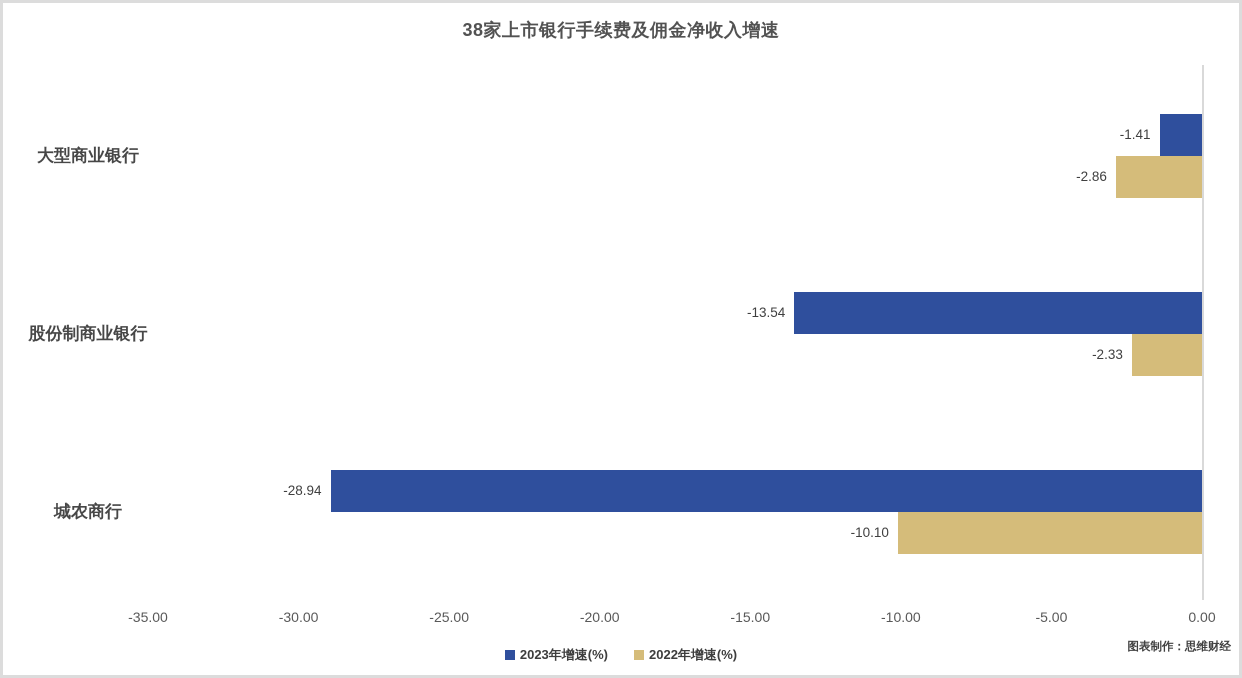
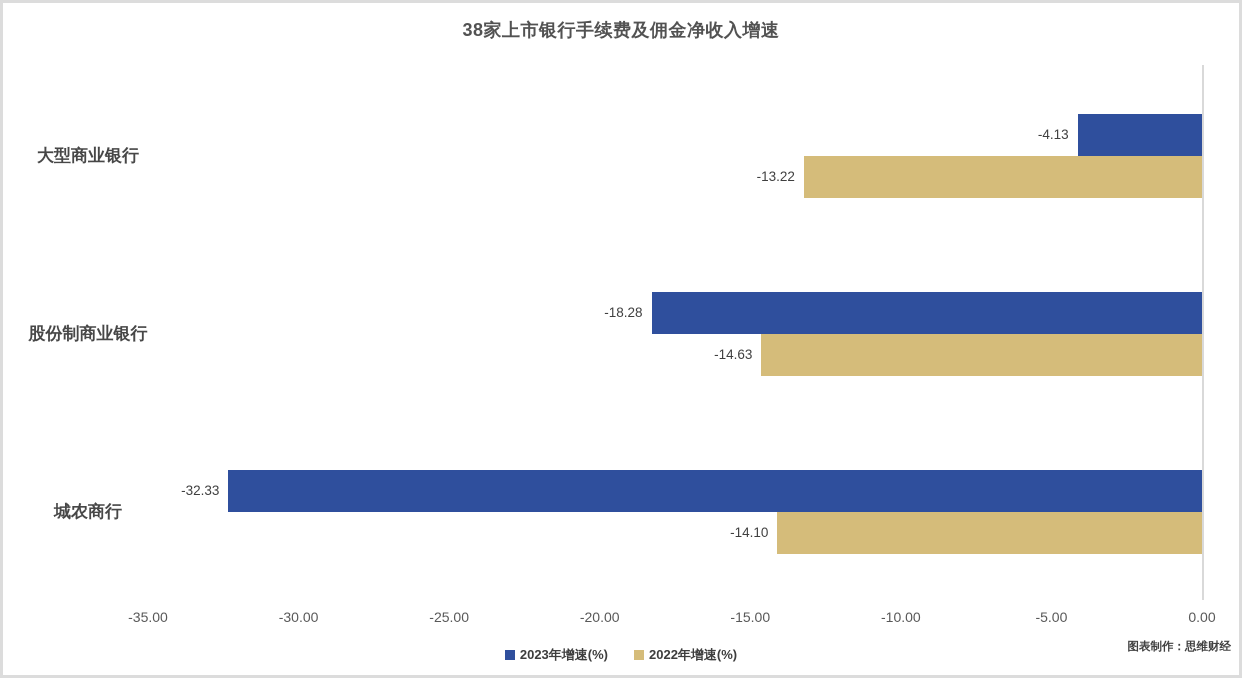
2023年增速(%)/大型商业银行: -1.41 -> -4.13
2022年增速(%)/大型商业银行: -2.86 -> -13.22
2023年增速(%)/股份制商业银行: -13.54 -> -18.28
2022年增速(%)/股份制商业银行: -2.33 -> -14.63
2023年增速(%)/城农商行: -28.94 -> -32.33
2022年增速(%)/城农商行: -10.10 -> -14.10
